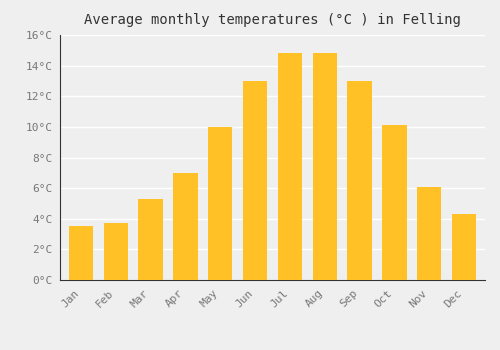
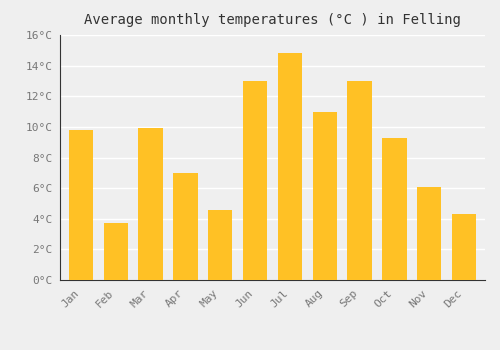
Jan: 3.5°C -> 9.8°C
Mar: 5.3°C -> 9.9°C
May: 10.0°C -> 4.6°C
Aug: 14.8°C -> 11.0°C
Oct: 10.1°C -> 9.3°C
